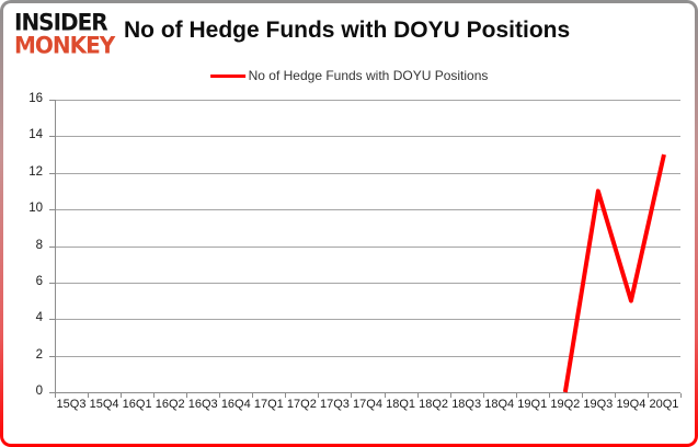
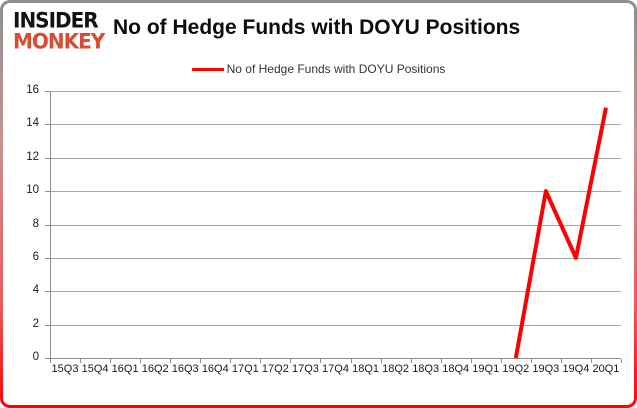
19Q3: 11 -> 10
19Q4: 5 -> 6
20Q1: 13 -> 15
